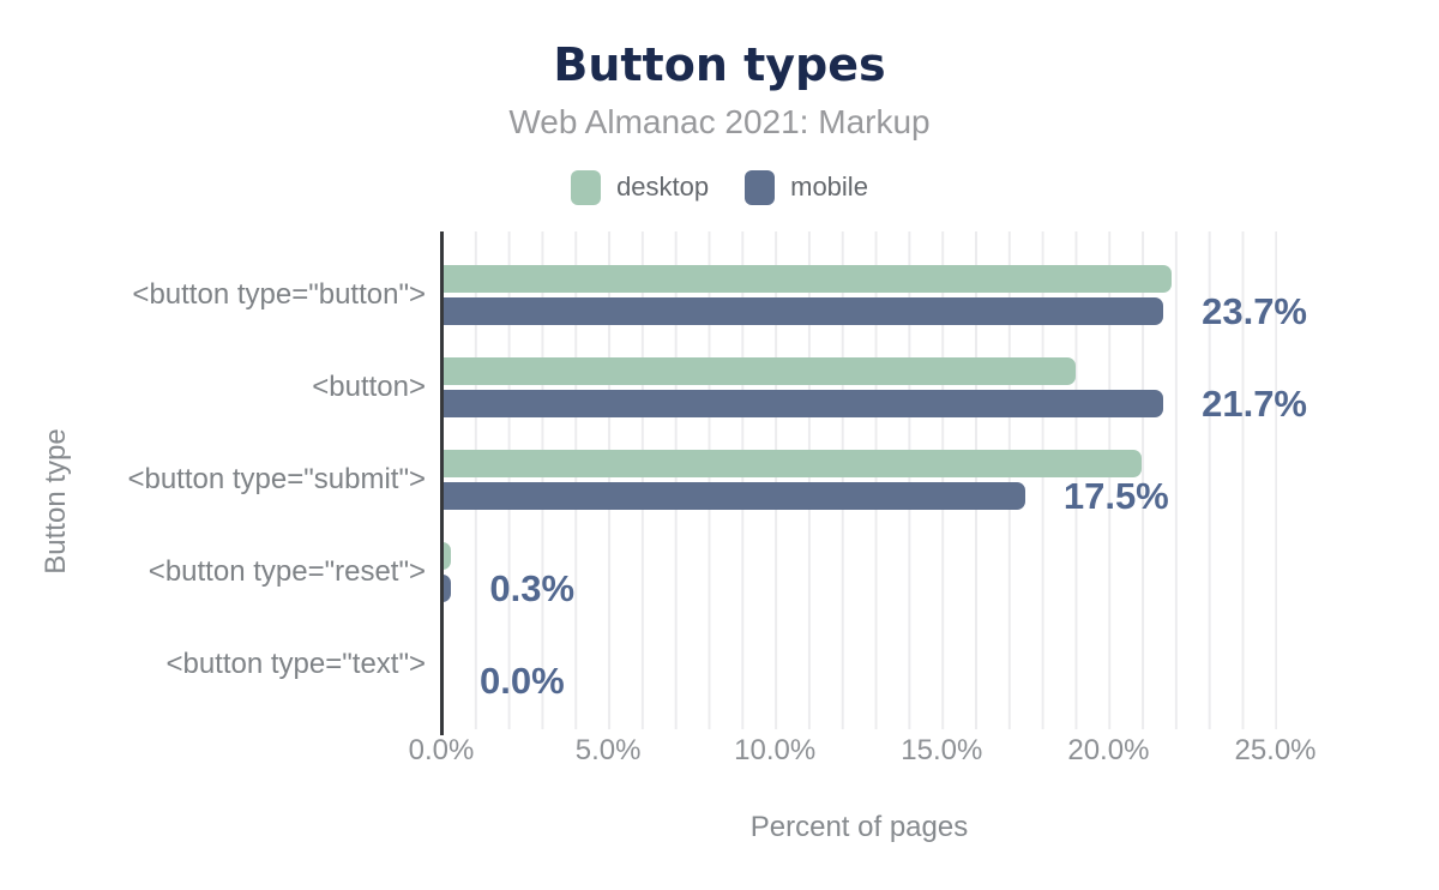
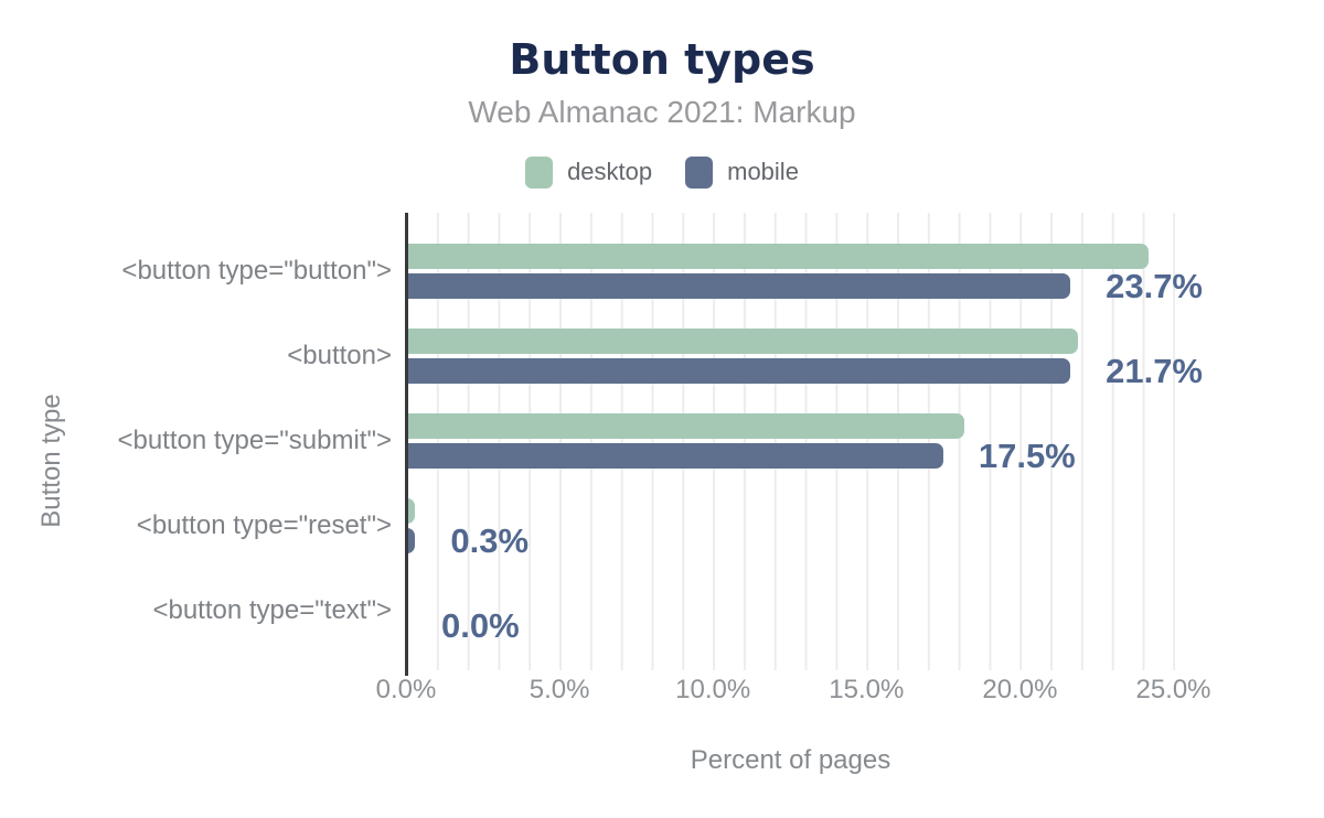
desktop/<button type="button">: 21.9% -> 24.2%
desktop/<button>: 19.0% -> 21.9%
desktop/<button type="submit">: 21.0% -> 18.2%
